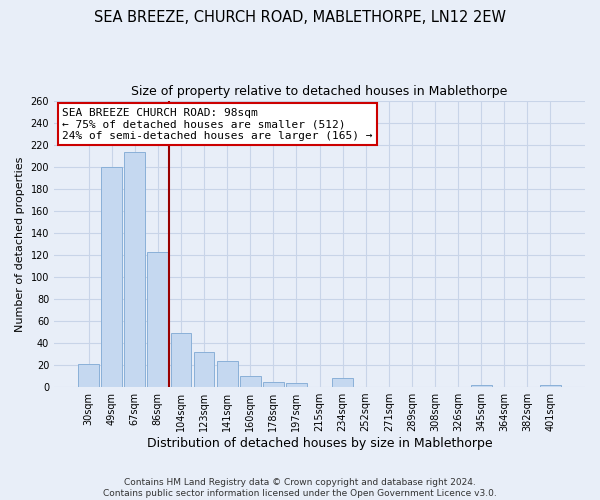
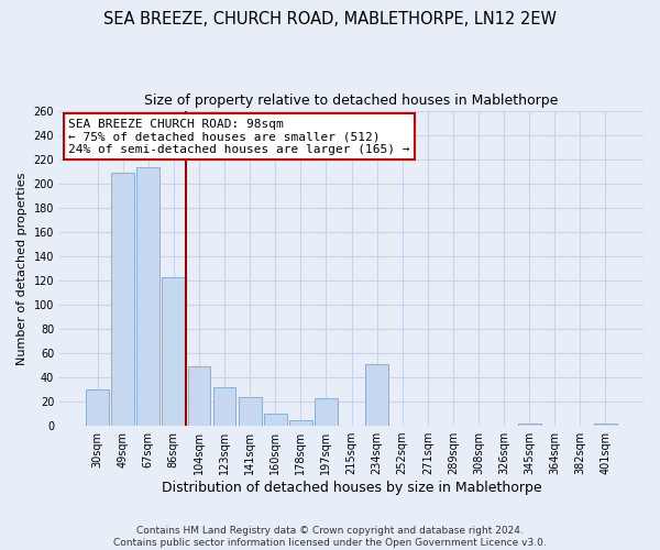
30sqm: 21 -> 30
49sqm: 200 -> 209
197sqm: 4 -> 23
234sqm: 8 -> 51
